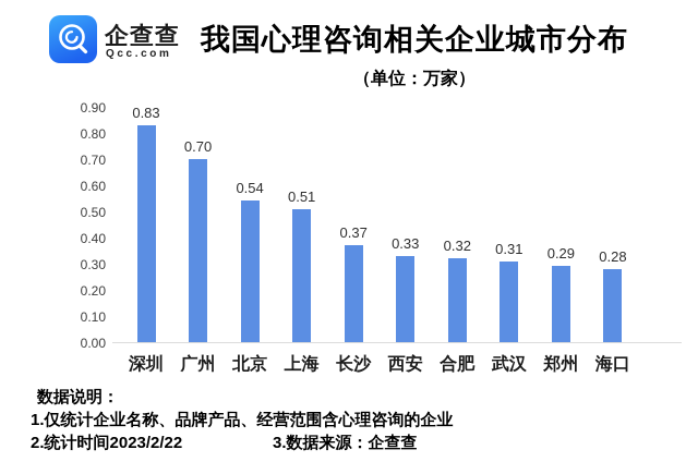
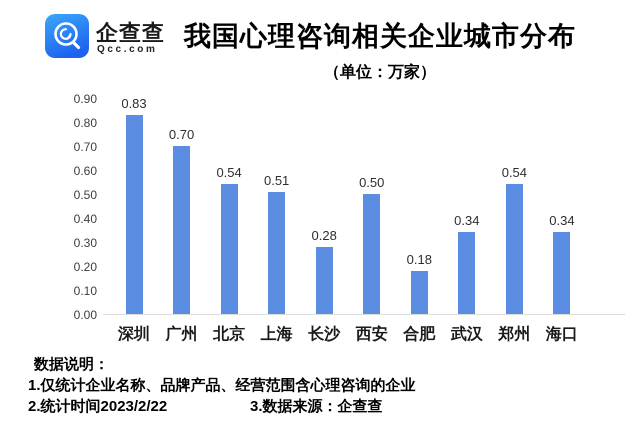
长沙: 0.37 -> 0.28
西安: 0.33 -> 0.50
合肥: 0.32 -> 0.18
武汉: 0.31 -> 0.34
郑州: 0.29 -> 0.54
海口: 0.28 -> 0.34
